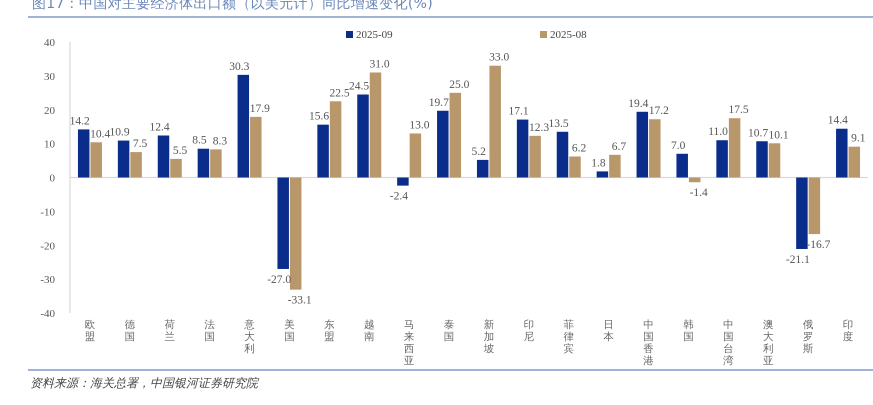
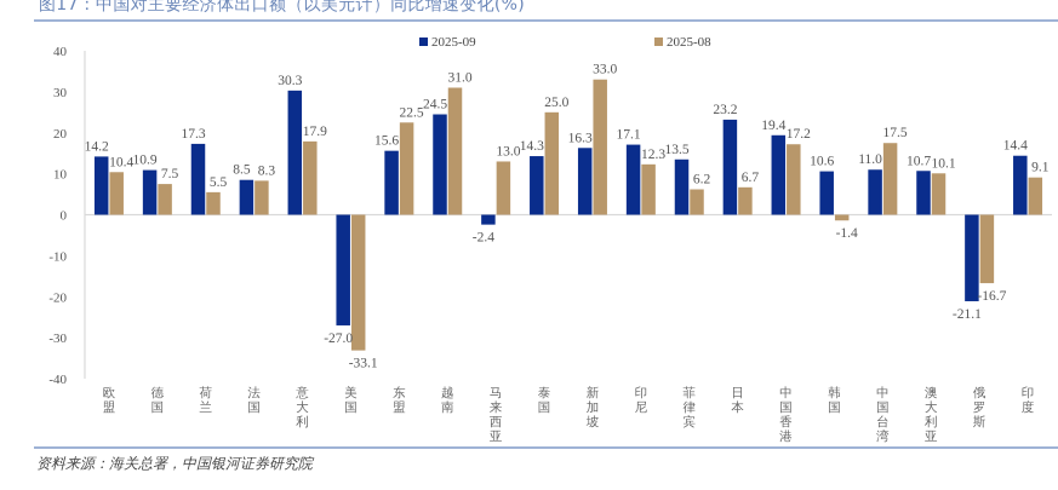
2025-09/荷兰: 12.4 -> 17.3
2025-09/泰国: 19.7 -> 14.3
2025-09/新加坡: 5.2 -> 16.3
2025-09/日本: 1.8 -> 23.2
2025-09/韩国: 7.0 -> 10.6
